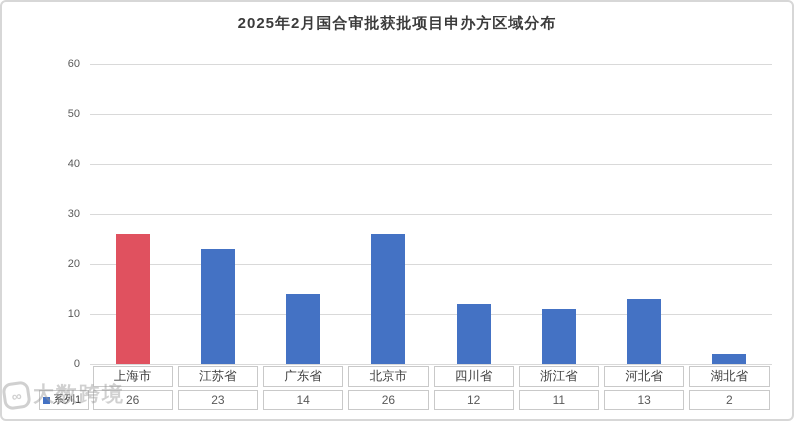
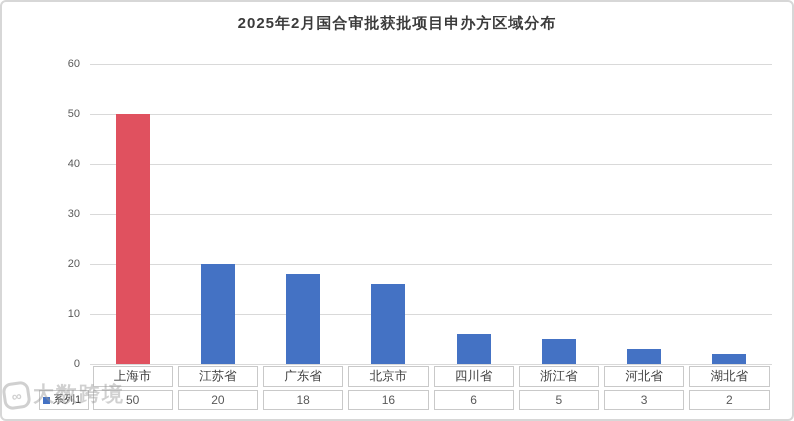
上海市: 26 -> 50
江苏省: 23 -> 20
广东省: 14 -> 18
北京市: 26 -> 16
四川省: 12 -> 6
浙江省: 11 -> 5
河北省: 13 -> 3
